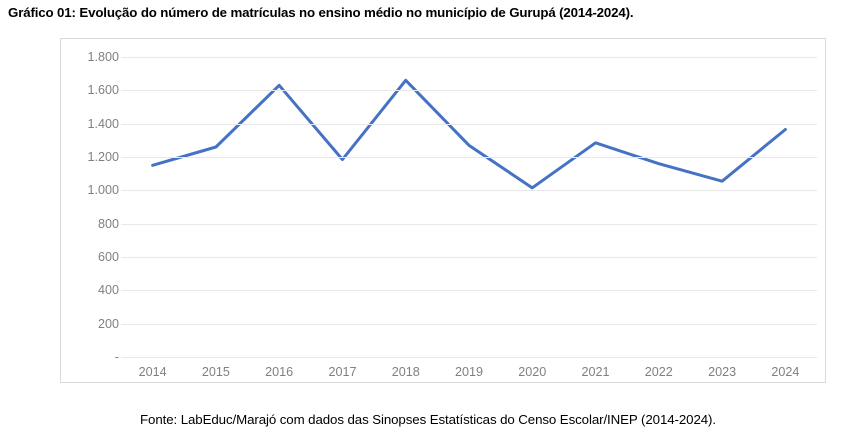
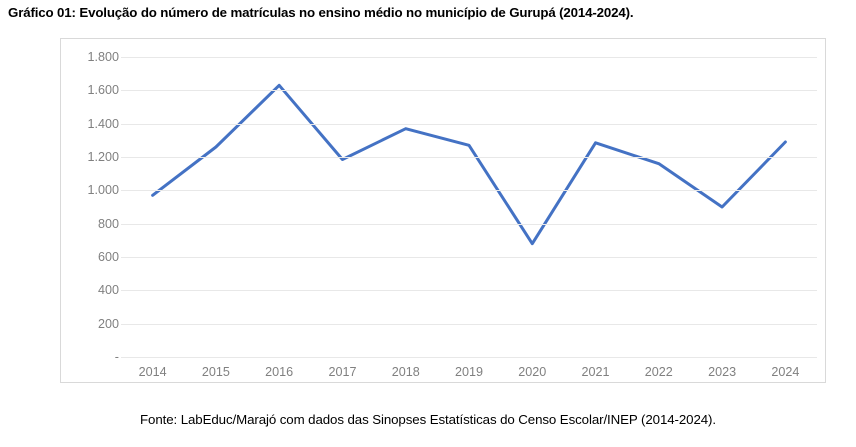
2014: 1150 -> 970
2018: 1660 -> 1370
2020: 1020 -> 680
2023: 1060 -> 900
2024: 1360 -> 1290
